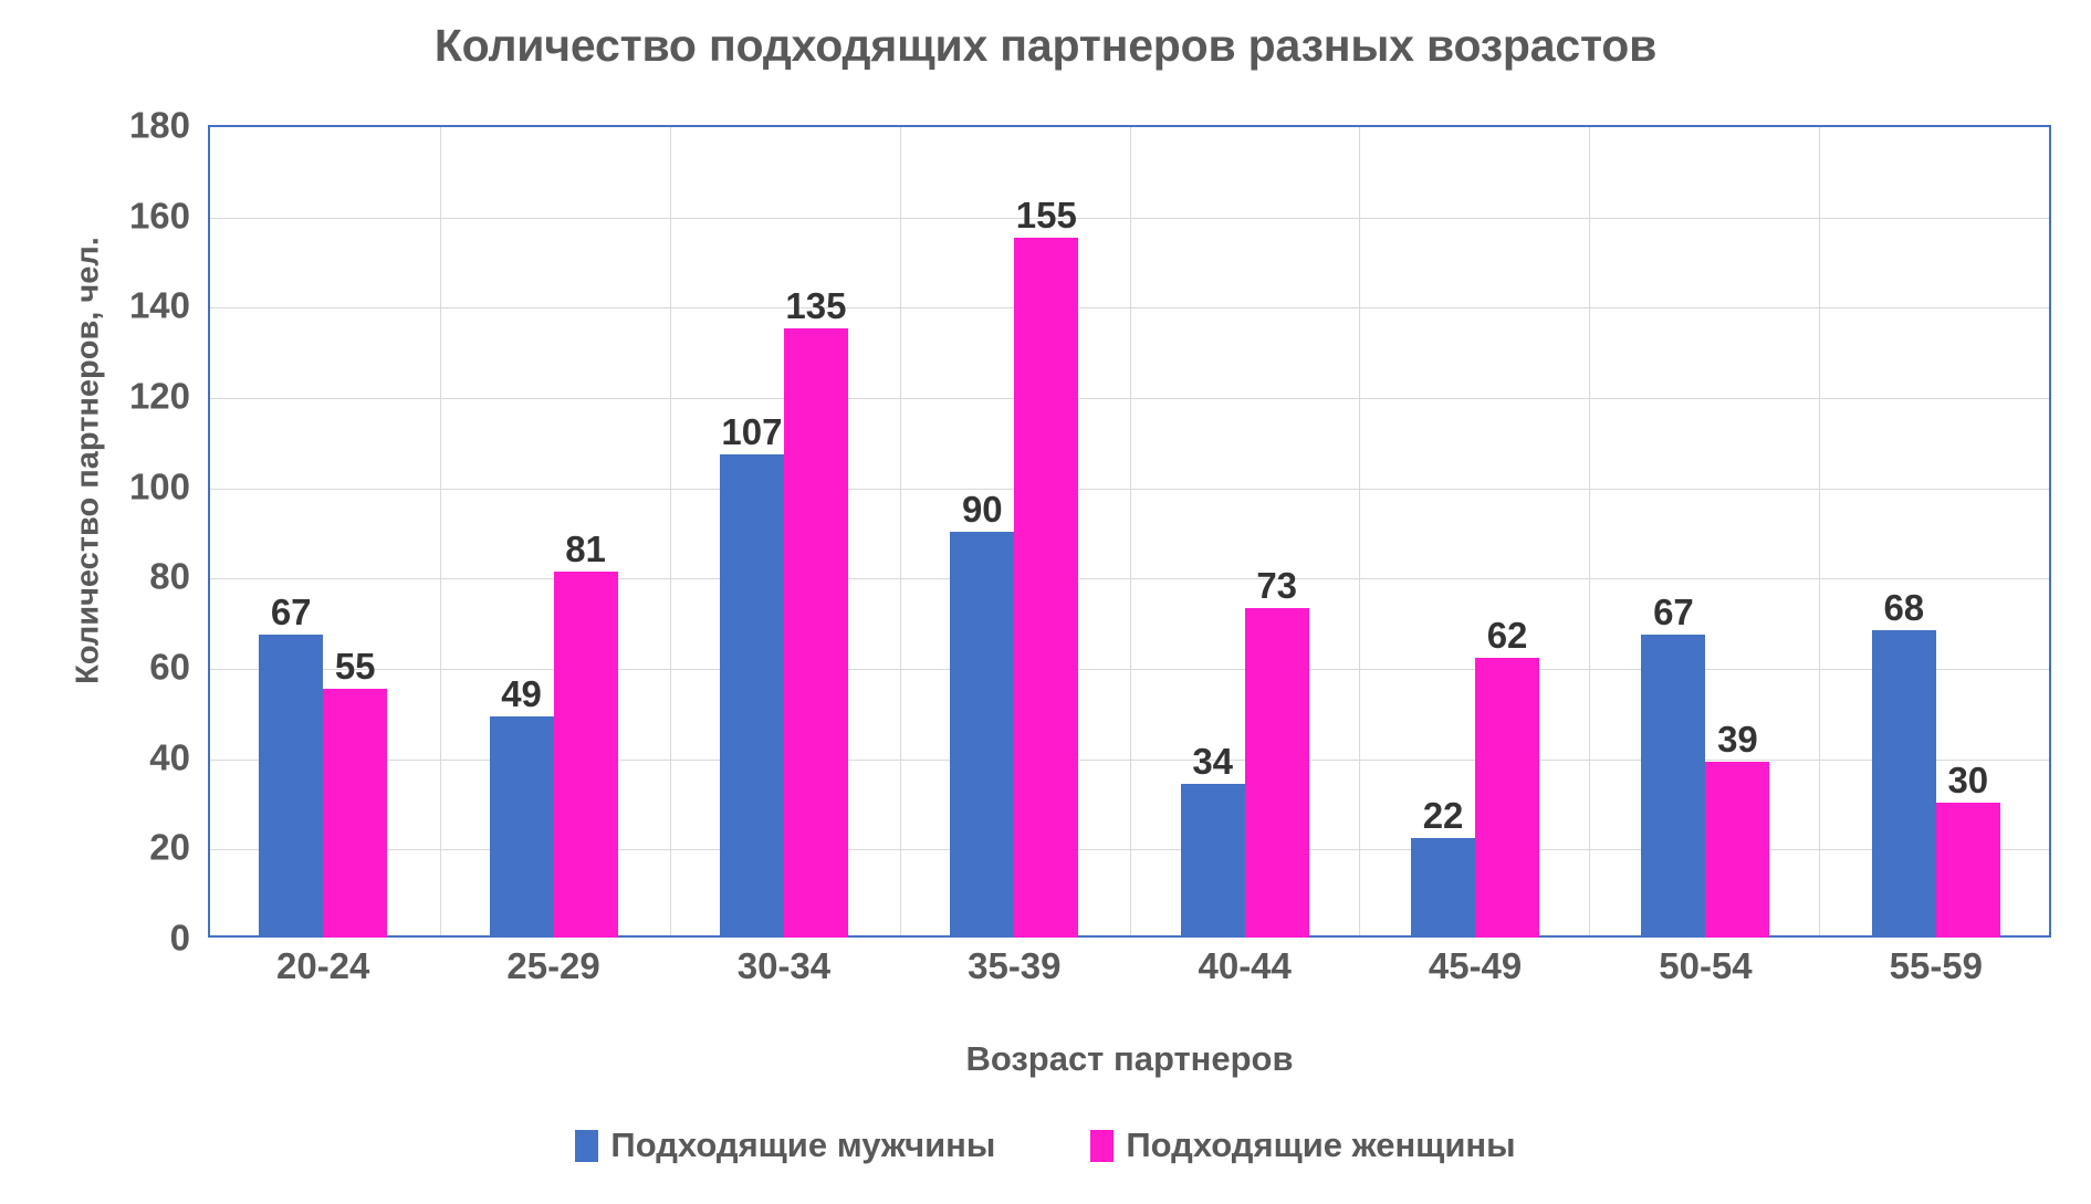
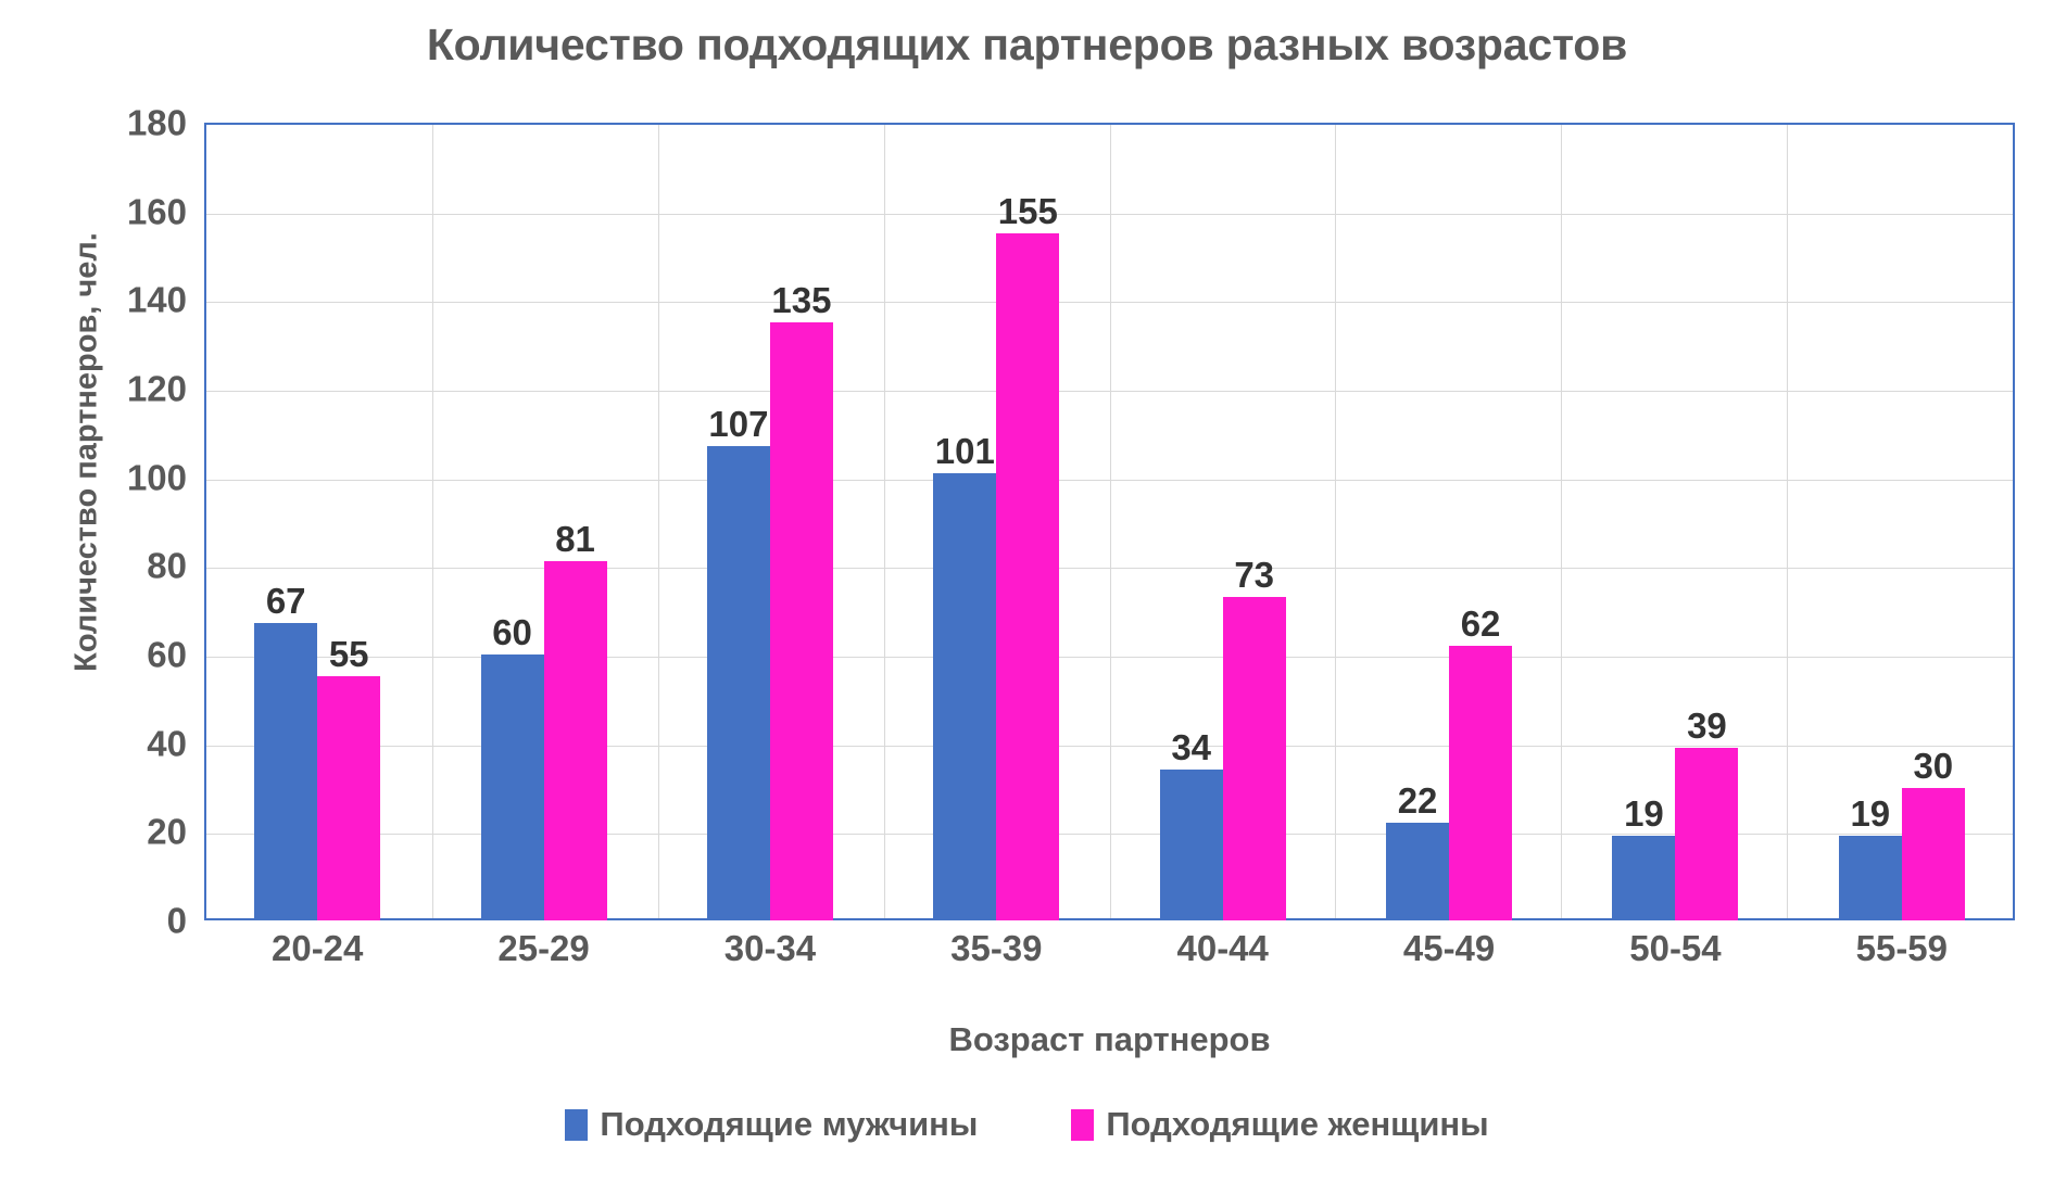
Подходящие мужчины/25-29: 49 -> 60
Подходящие мужчины/35-39: 90 -> 101
Подходящие мужчины/50-54: 67 -> 19
Подходящие мужчины/55-59: 68 -> 19
